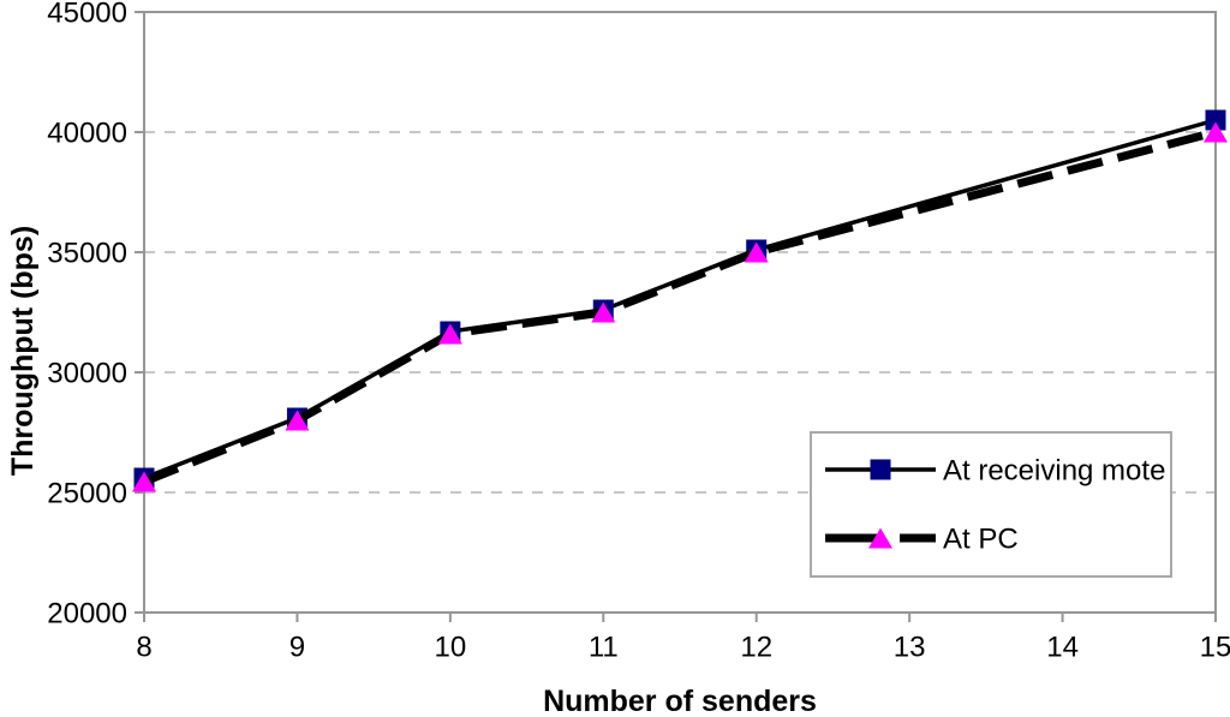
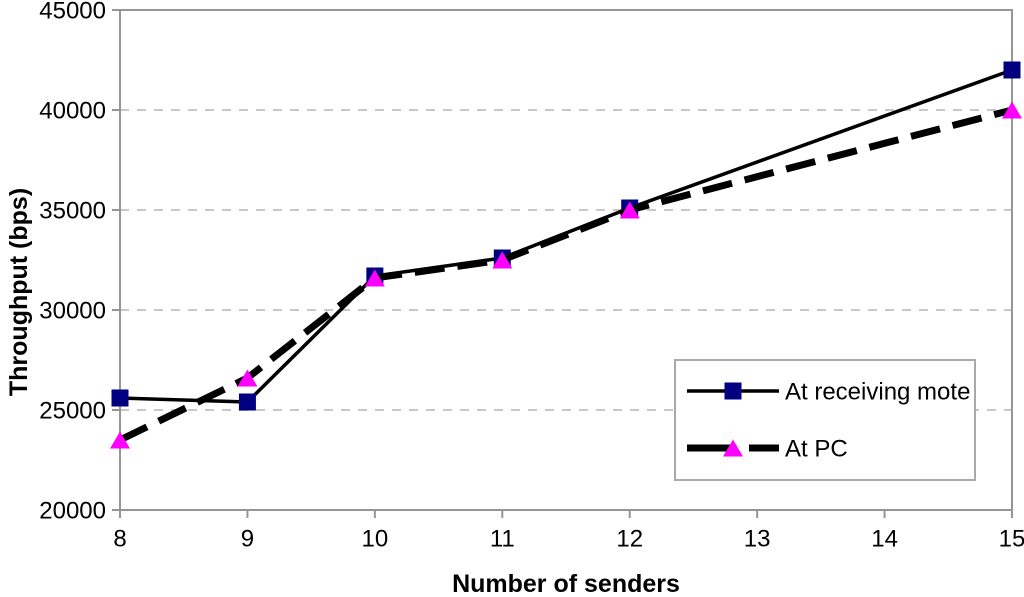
At PC/8: 25400 -> 23500
At receiving mote/9: 28100 -> 25400
At PC/9: 28000 -> 26600
At receiving mote/15: 40500 -> 42000
